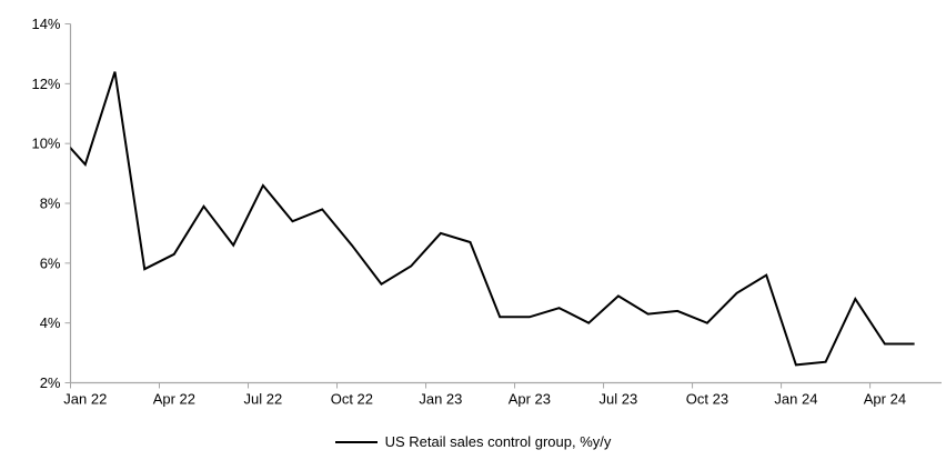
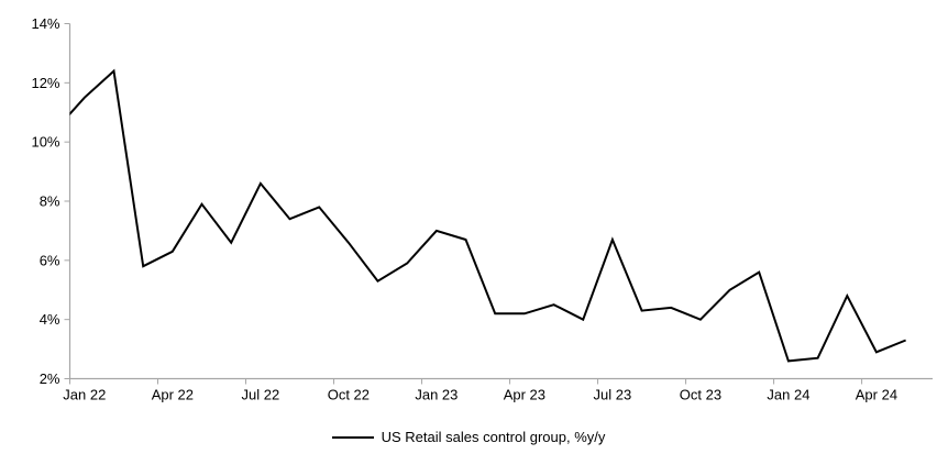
Jan 22: 9.3% -> 11.5%
Jul 23: 4.9% -> 6.7%
Apr 24: 3.3% -> 2.9%
